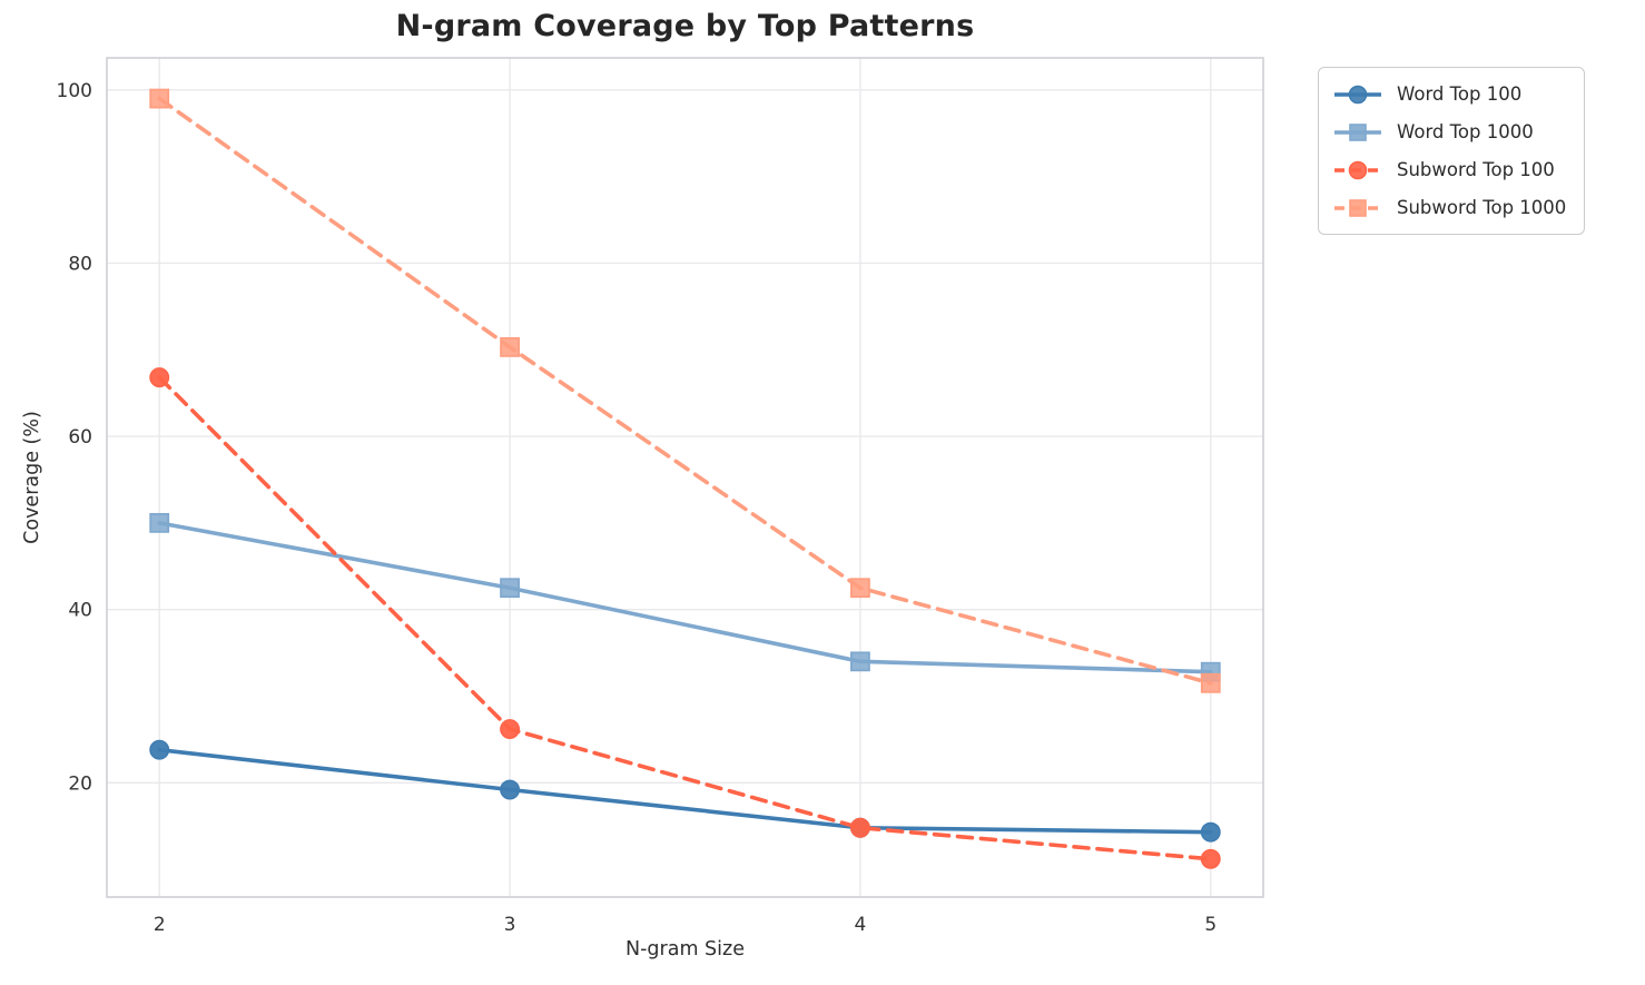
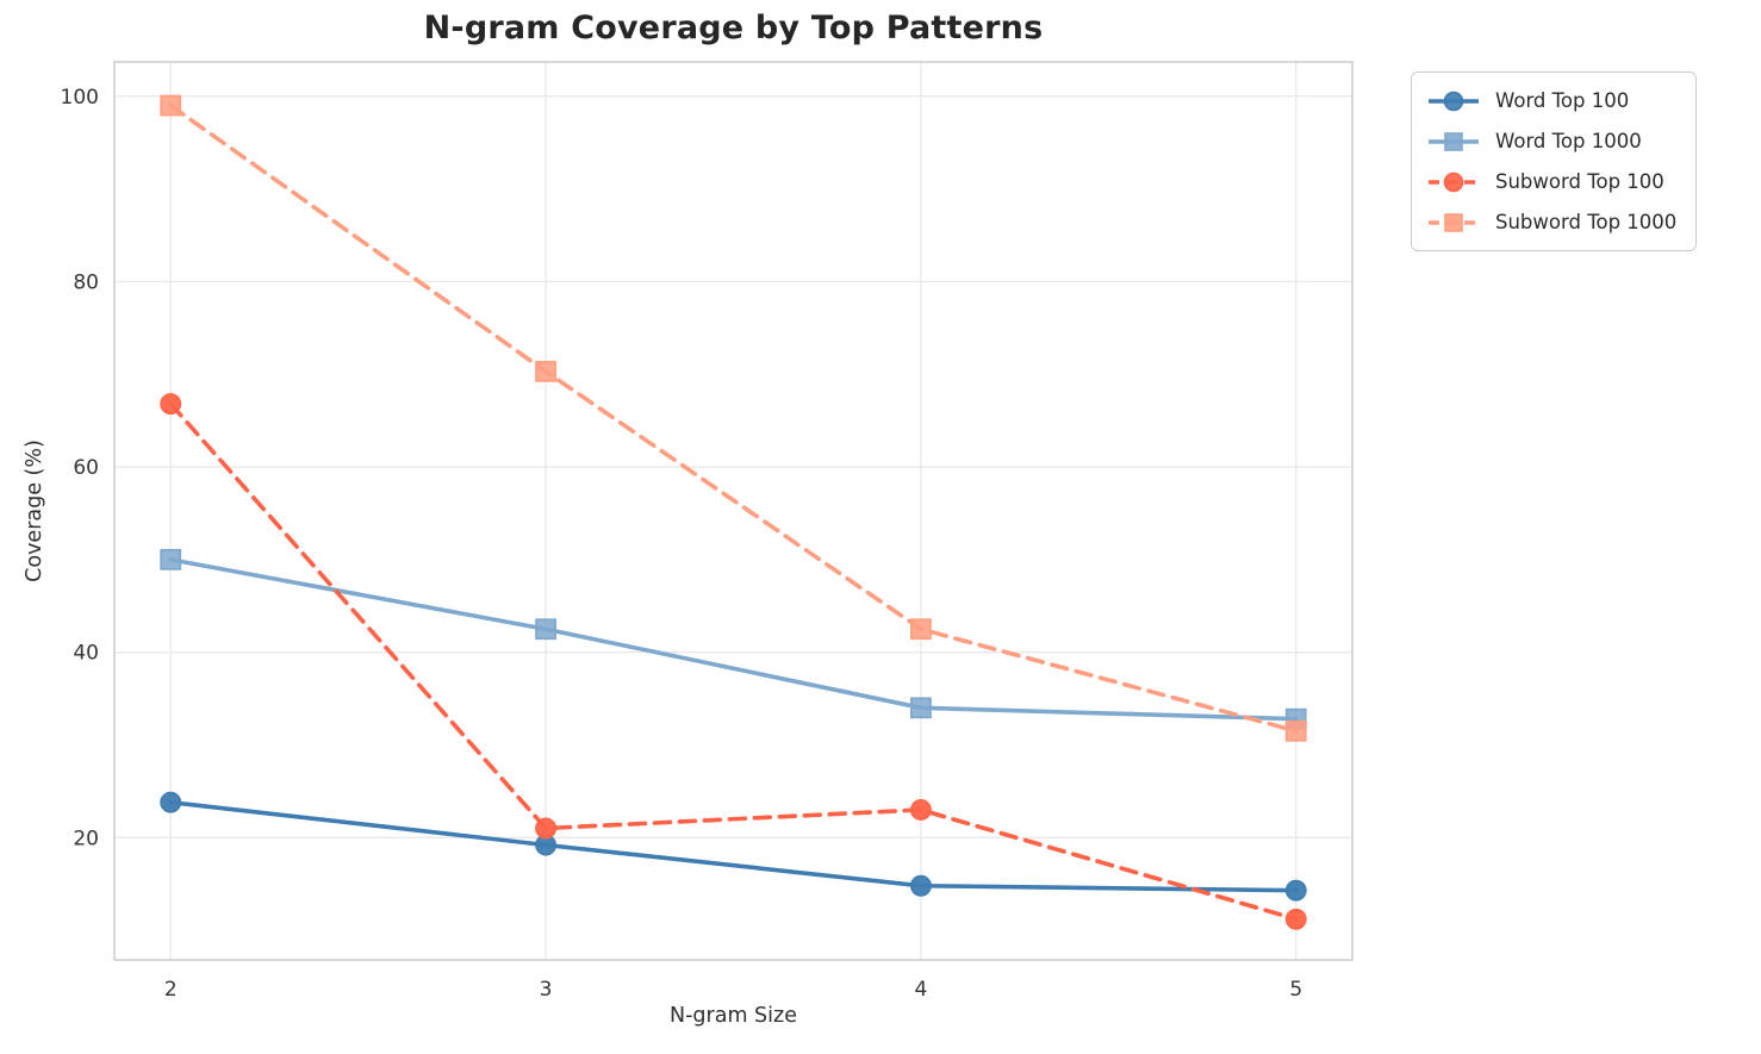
Subword Top 100/3: 26 -> 21
Subword Top 100/4: 15 -> 23
